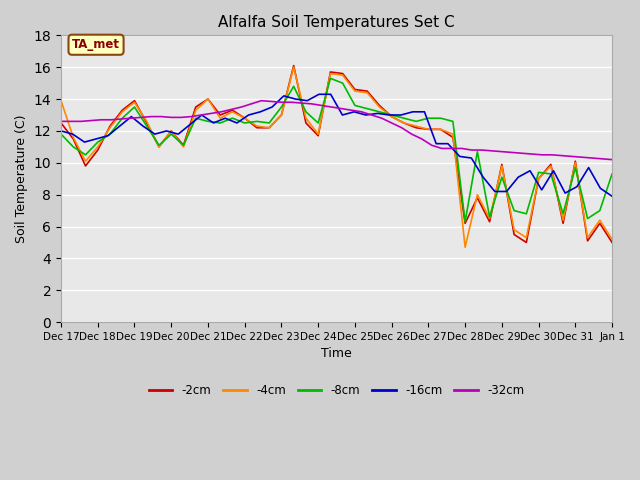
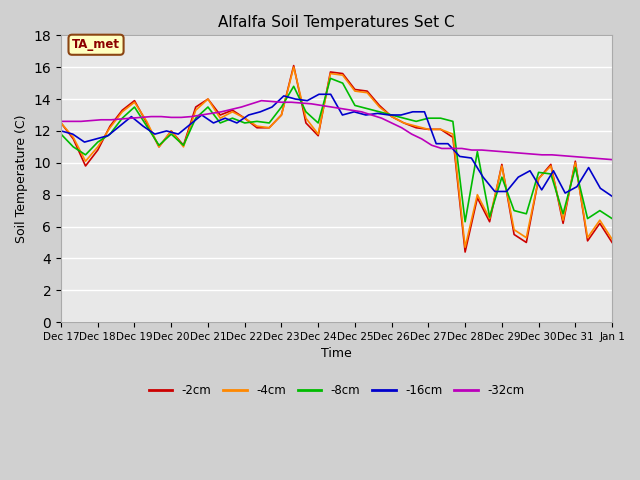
-4cm/Dec 17: 13.9 -> 12.5
-8cm/Dec 21: 12.6 -> 13.5
-2cm/Dec 28: 6.2 -> 4.4
-8cm/Jan 1: 9.3 -> 6.5
